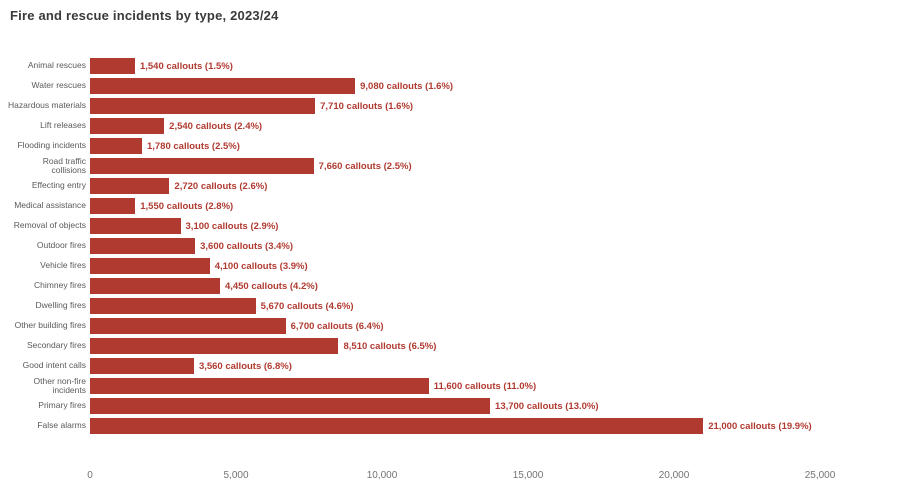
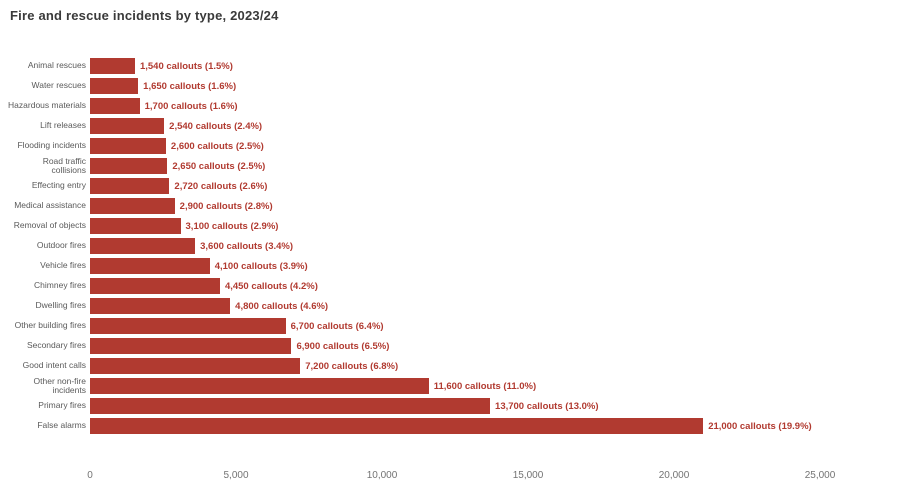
Water rescues: 9,080 -> 1,650
Hazardous materials: 7,710 -> 1,700
Flooding incidents: 1,780 -> 2,600
Road traffic collisions: 7,660 -> 2,650
Medical assistance: 1,550 -> 2,900
Dwelling fires: 5,670 -> 4,800
Secondary fires: 8,510 -> 6,900
Good intent calls: 3,560 -> 7,200
